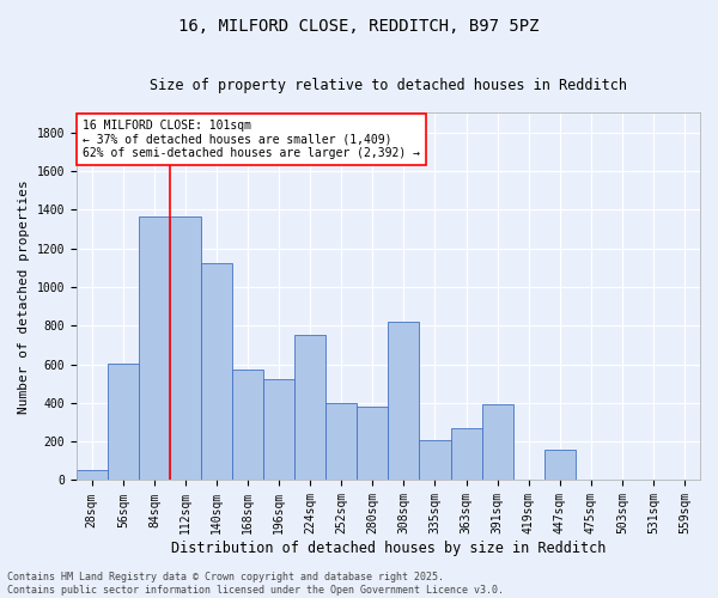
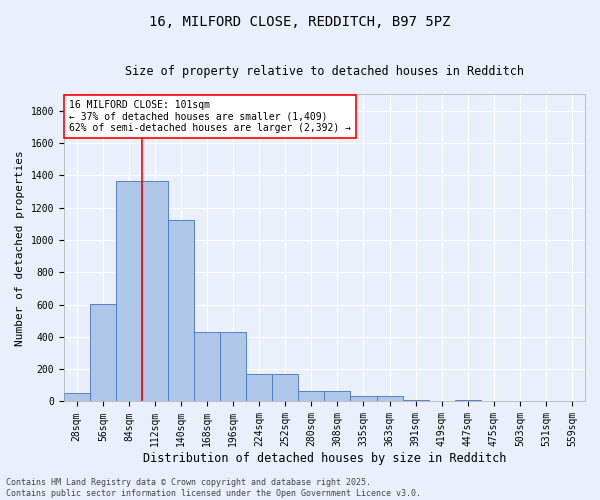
168sqm: 570 -> 430
196sqm: 520 -> 430
224sqm: 750 -> 170
252sqm: 400 -> 170
280sqm: 380 -> 60
308sqm: 820 -> 60
335sqm: 210 -> 40
363sqm: 270 -> 40
391sqm: 390 -> 10
447sqm: 160 -> 10
